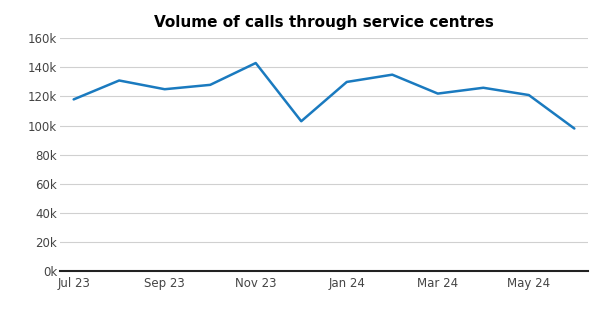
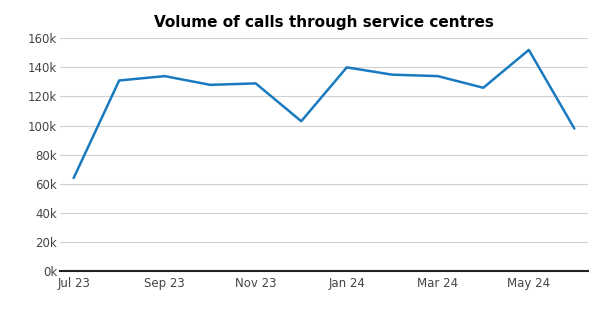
Jul 23: 118k -> 64k
Sep 23: 125k -> 134k
Nov 23: 143k -> 129k
Jan 24: 130k -> 140k
Mar 24: 122k -> 134k
May 24: 121k -> 152k
